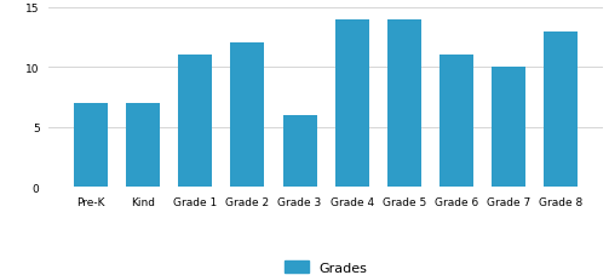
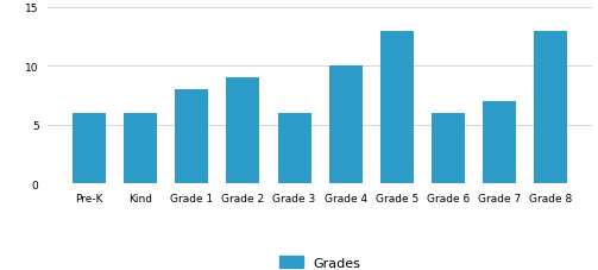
Pre-K: 7 -> 6
Kind: 7 -> 6
Grade 1: 11 -> 8
Grade 2: 12 -> 9
Grade 4: 14 -> 10
Grade 5: 14 -> 13
Grade 6: 11 -> 6
Grade 7: 10 -> 7
